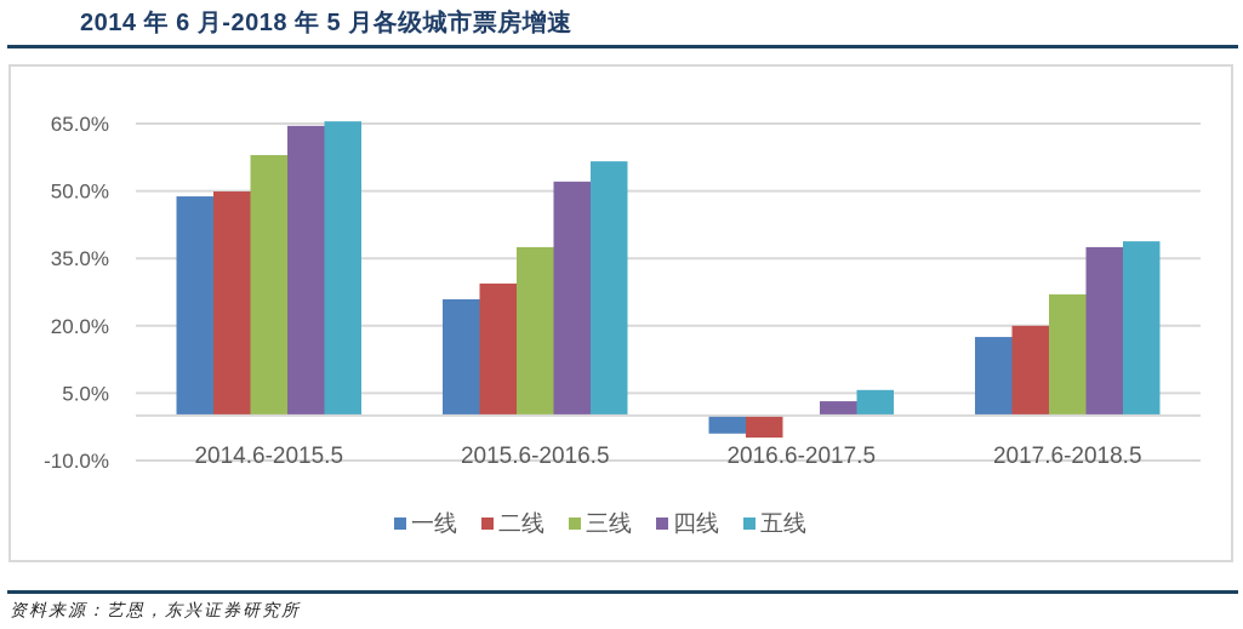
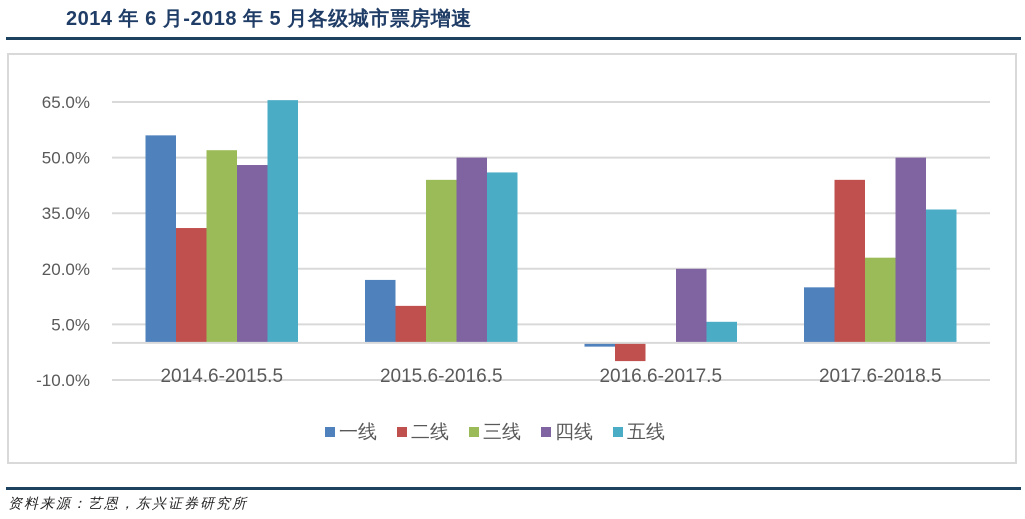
一线/2014.6-2015.5: 49% -> 56%
二线/2014.6-2015.5: 50% -> 31%
三线/2014.6-2015.5: 58% -> 52%
四线/2014.6-2015.5: 64% -> 48%
一线/2015.6-2016.5: 26% -> 17%
二线/2015.6-2016.5: 29% -> 10%
三线/2015.6-2016.5: 38% -> 44%
四线/2015.6-2016.5: 52% -> 50%
五线/2015.6-2016.5: 57% -> 46%
一线/2016.6-2017.5: -4% -> -1%
四线/2016.6-2017.5: 3% -> 20%
一线/2017.6-2018.5: 18% -> 15%
二线/2017.6-2018.5: 20% -> 44%
三线/2017.6-2018.5: 27% -> 23%
四线/2017.6-2018.5: 38% -> 50%
五线/2017.6-2018.5: 39% -> 36%
